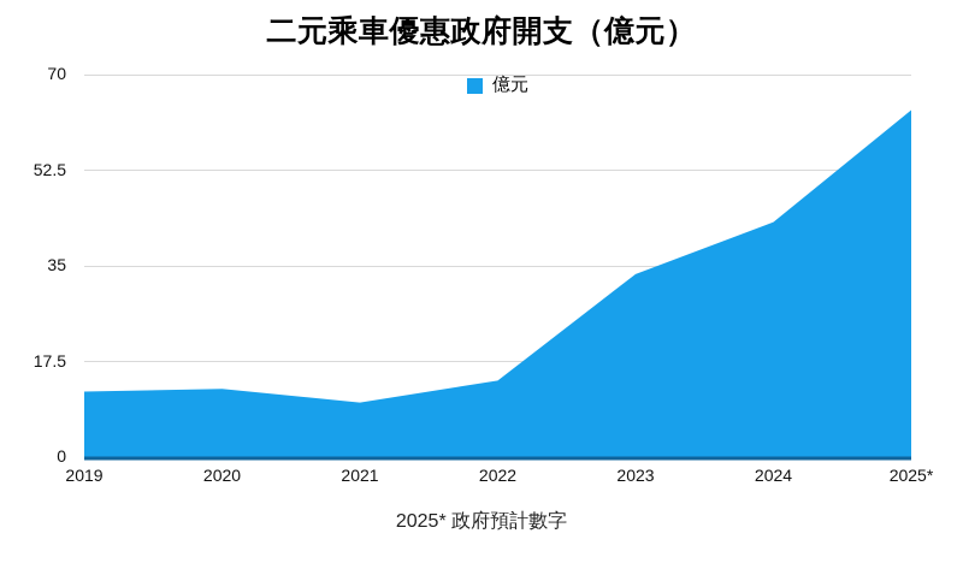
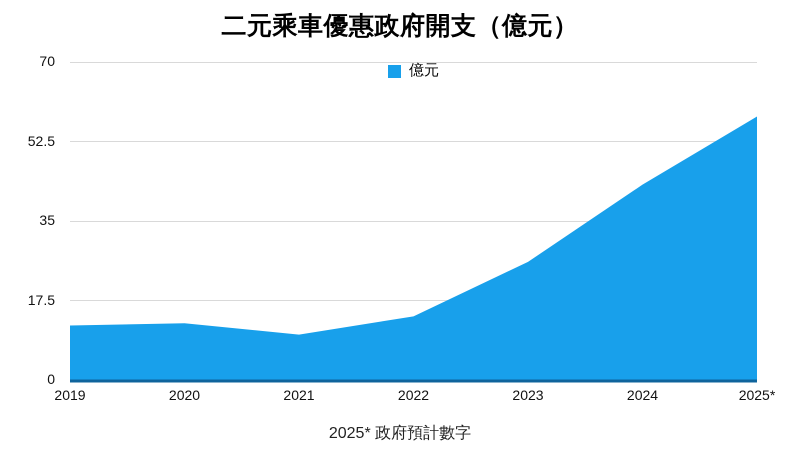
2023: 34 -> 26
2025*: 64 -> 58
